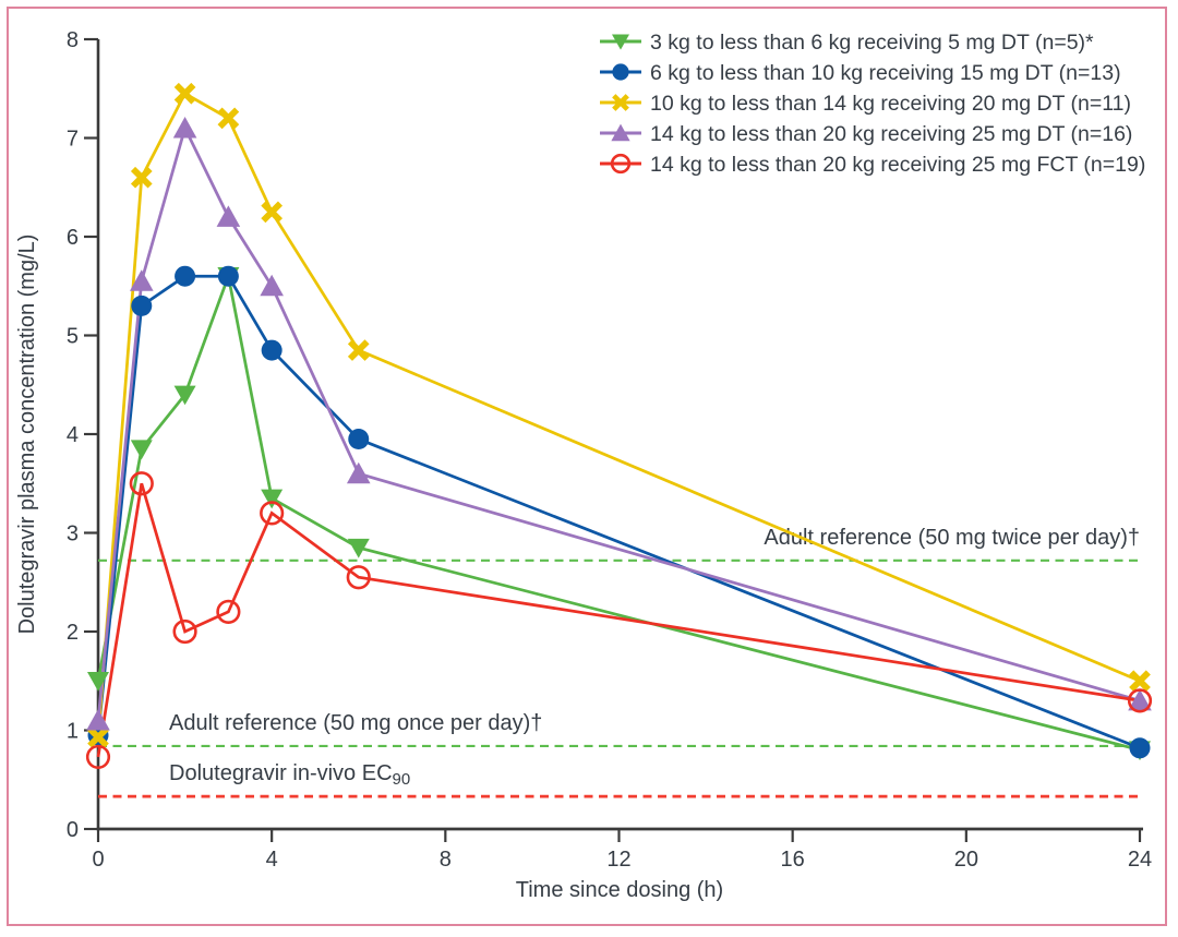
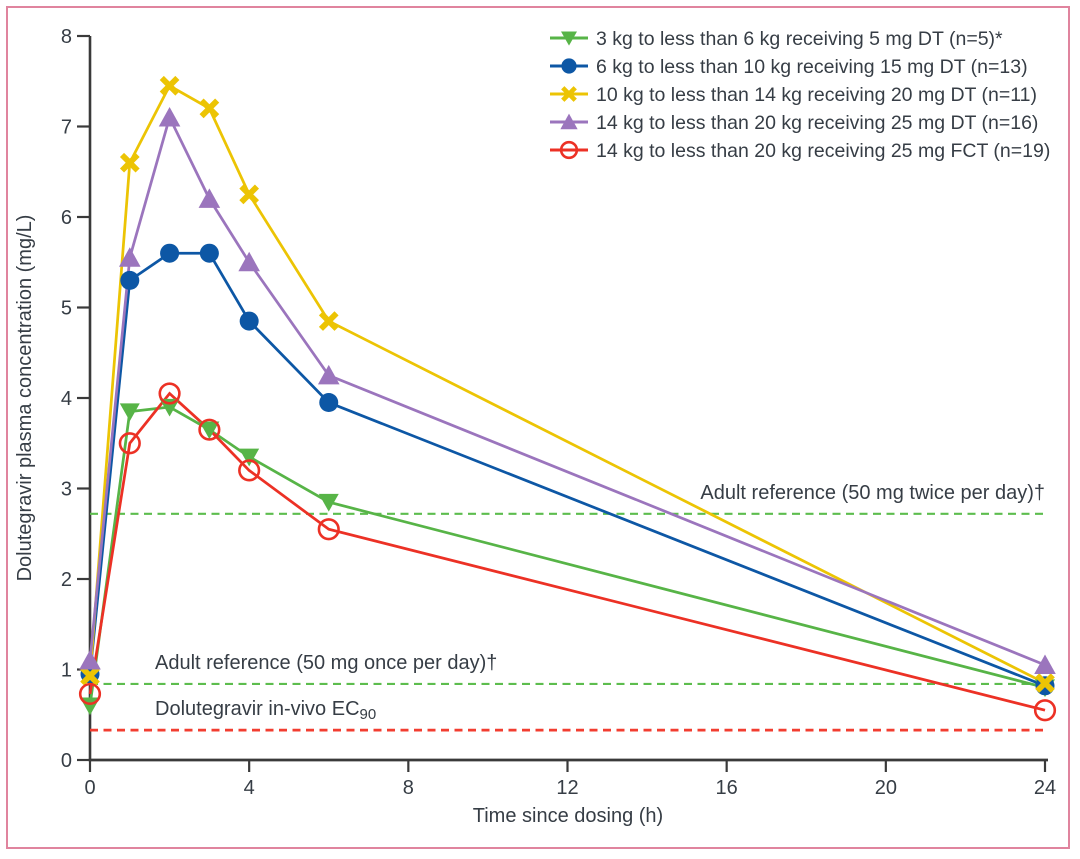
3 kg to less than 6 kg receiving 5 mg DT (n=5)*/0: 1.5 -> 0.6
3 kg to less than 6 kg receiving 5 mg DT (n=5)*/2: 4.4 -> 3.9
14 kg to less than 20 kg receiving 25 mg FCT (n=19)/2: 2.0 -> 4.0
3 kg to less than 6 kg receiving 5 mg DT (n=5)*/3: 5.6 -> 3.6
14 kg to less than 20 kg receiving 25 mg FCT (n=19)/3: 2.2 -> 3.6
14 kg to less than 20 kg receiving 25 mg DT (n=16)/6: 3.6 -> 4.2
10 kg to less than 14 kg receiving 20 mg DT (n=11)/24: 1.5 -> 0.8
14 kg to less than 20 kg receiving 25 mg DT (n=16)/24: 1.3 -> 1.1
14 kg to less than 20 kg receiving 25 mg FCT (n=19)/24: 1.3 -> 0.6
